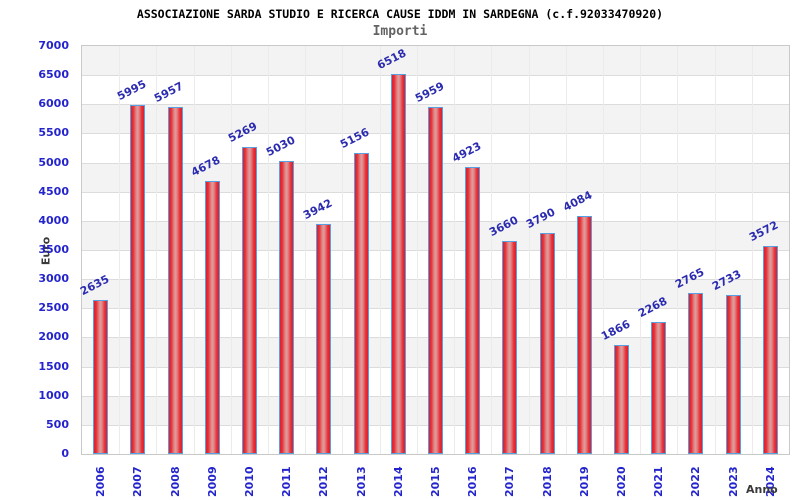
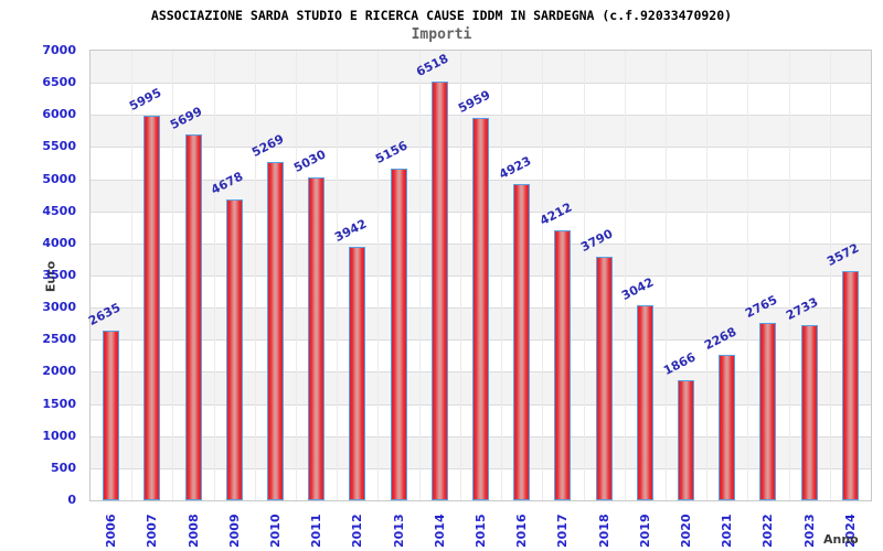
2008: 5957 -> 5699
2017: 3660 -> 4212
2019: 4084 -> 3042
